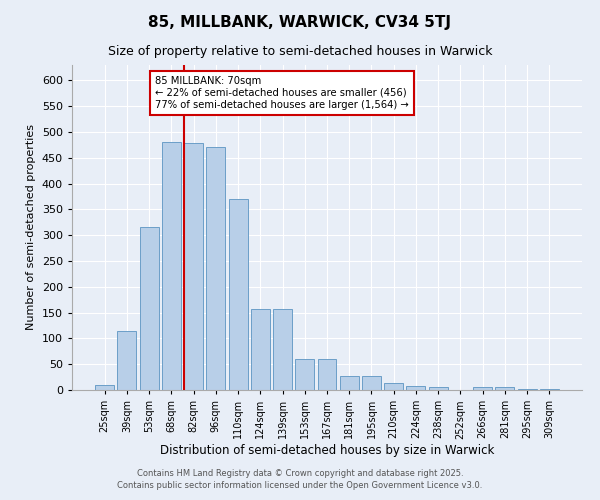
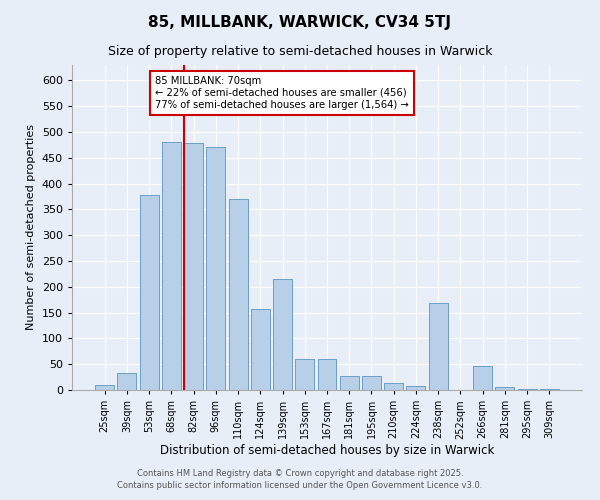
39sqm: 115 -> 32
53sqm: 315 -> 378
139sqm: 157 -> 216
238sqm: 5 -> 168
266sqm: 6 -> 46
